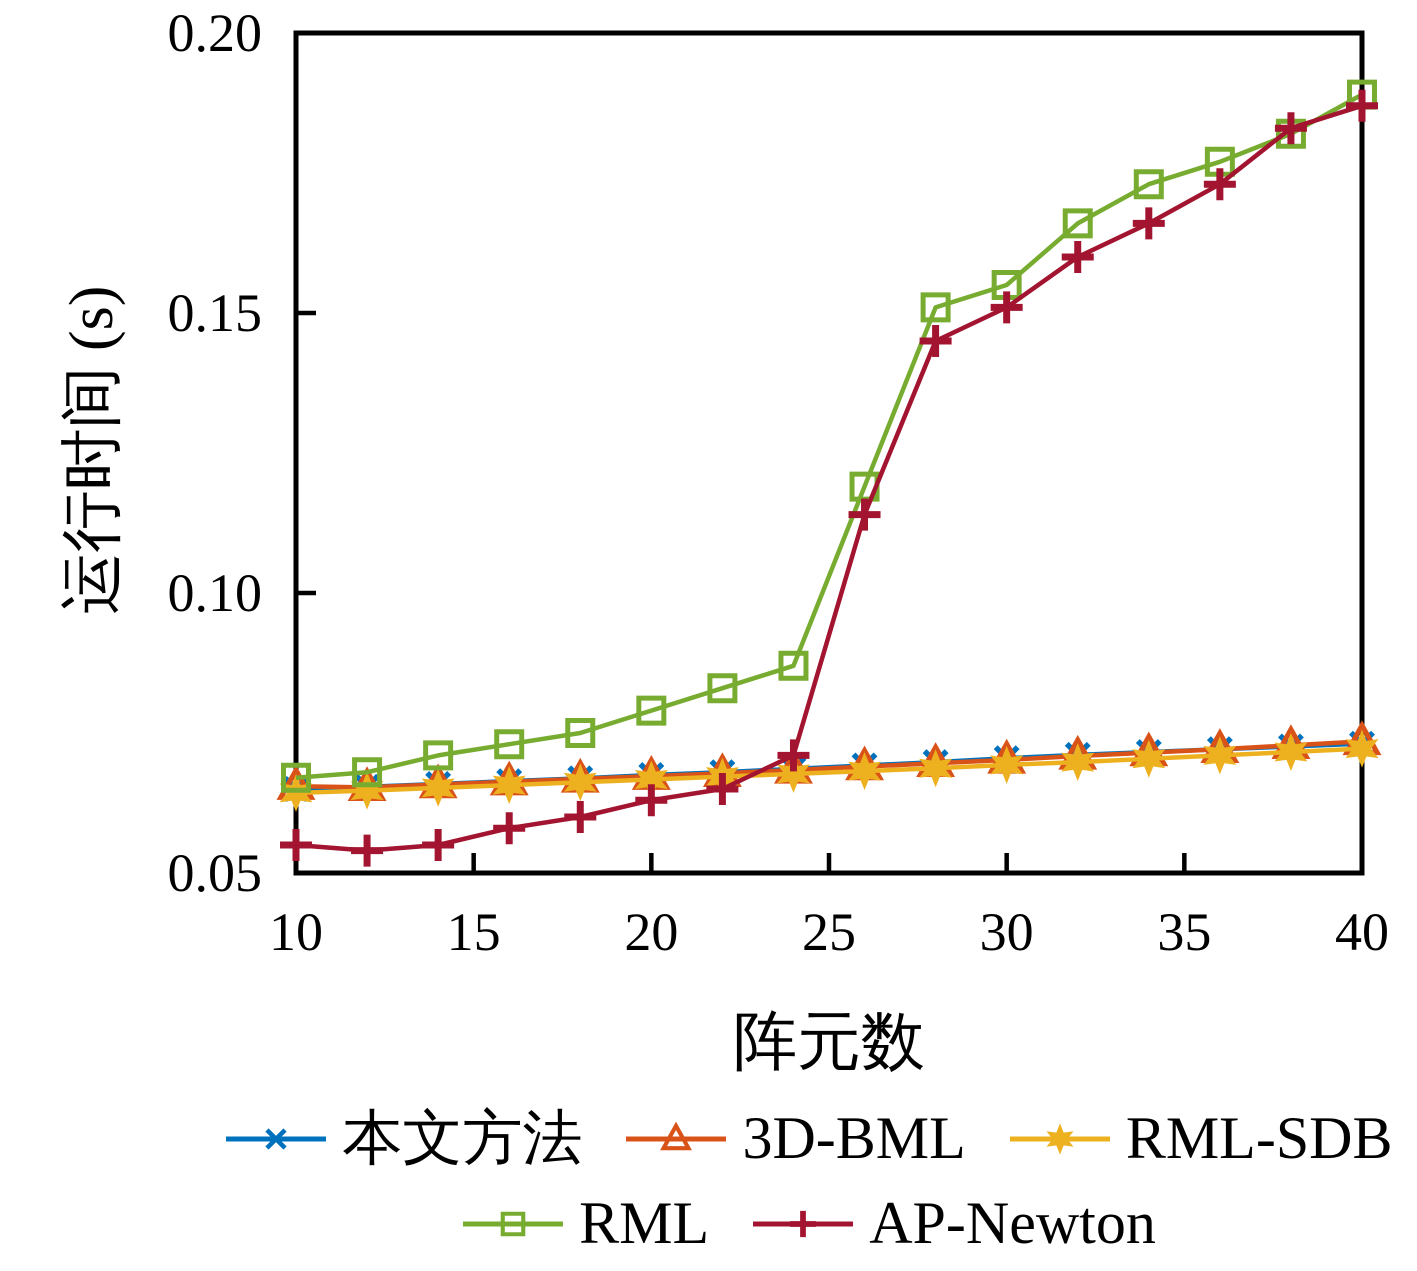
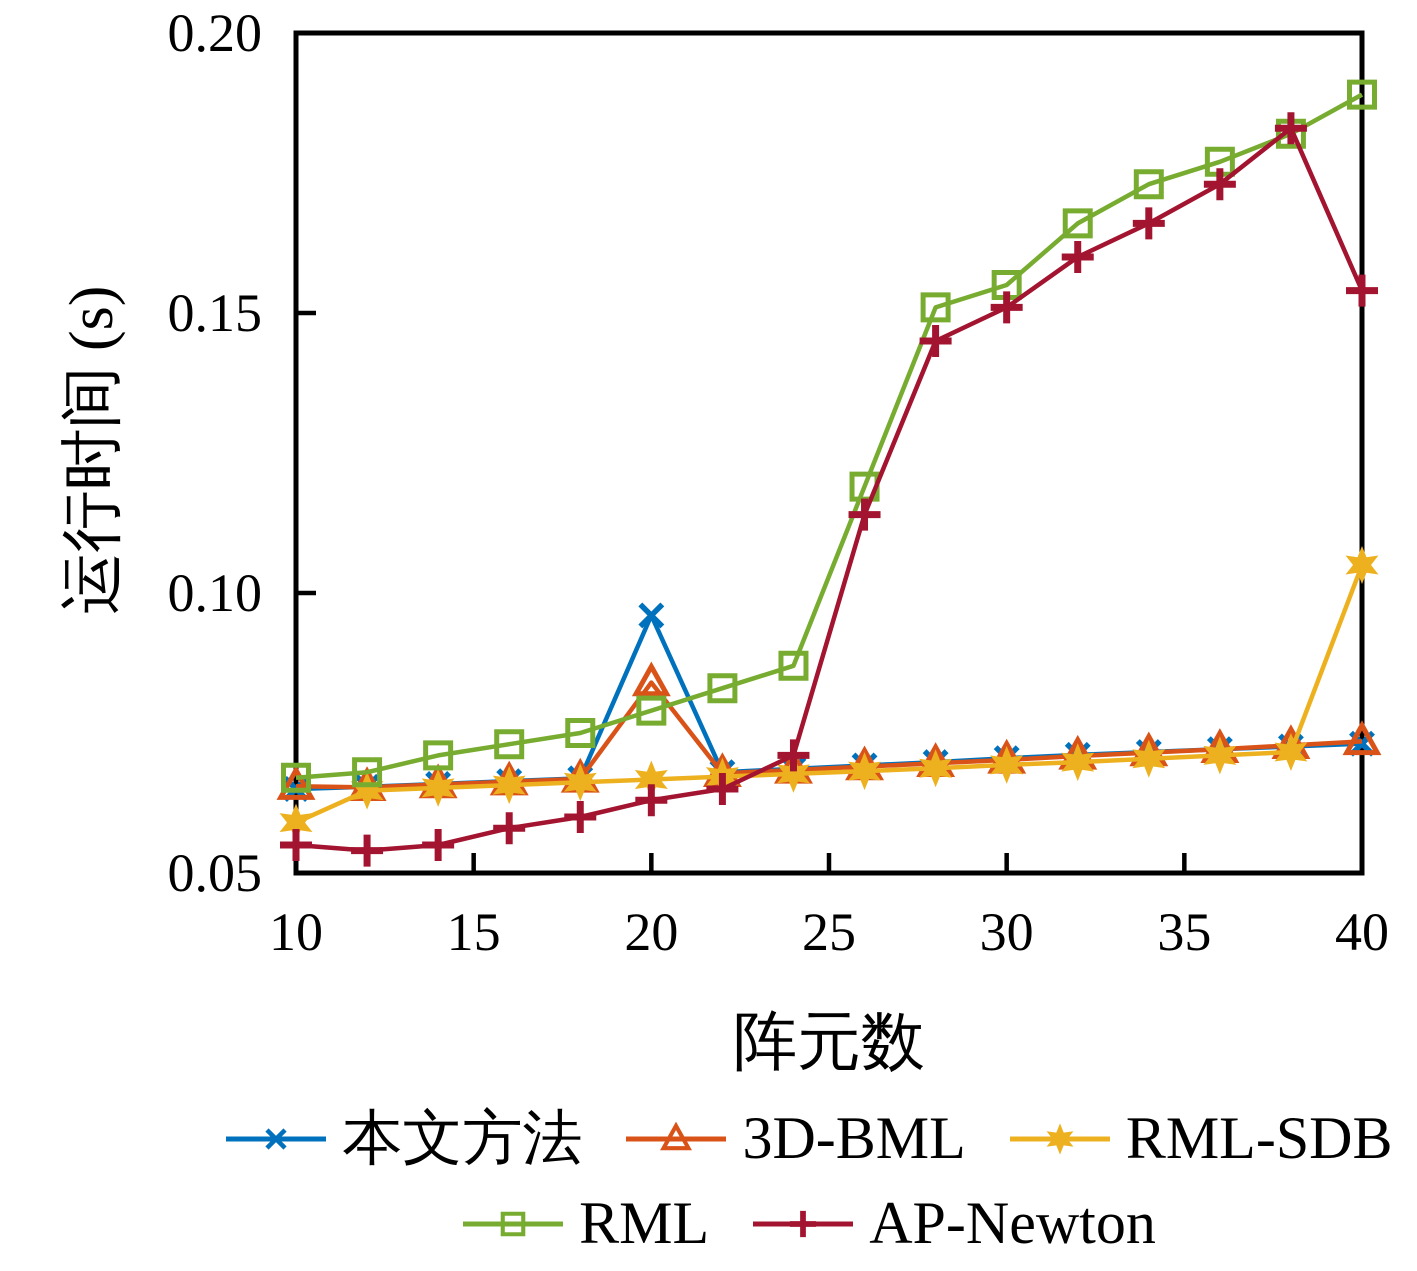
RML-SDB/10: 0.064 -> 0.059
本文方法/20: 0.068 -> 0.096
3D-BML/20: 0.067 -> 0.084
RML-SDB/40: 0.072 -> 0.105
AP-Newton/40: 0.187 -> 0.154
